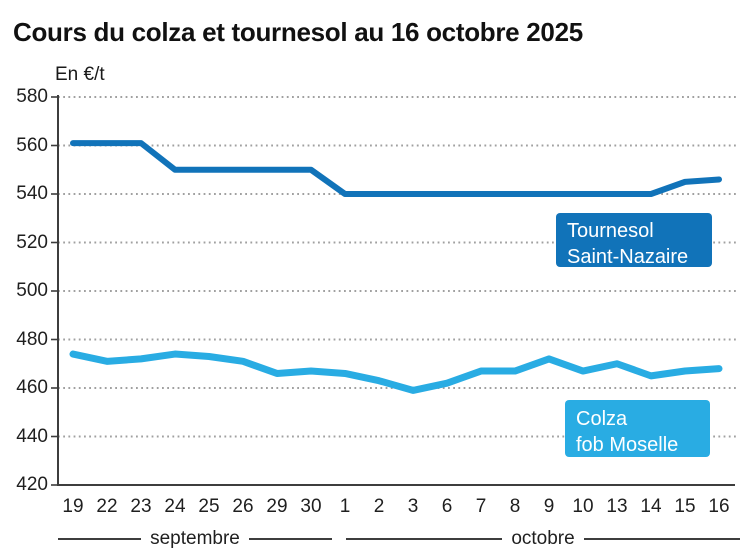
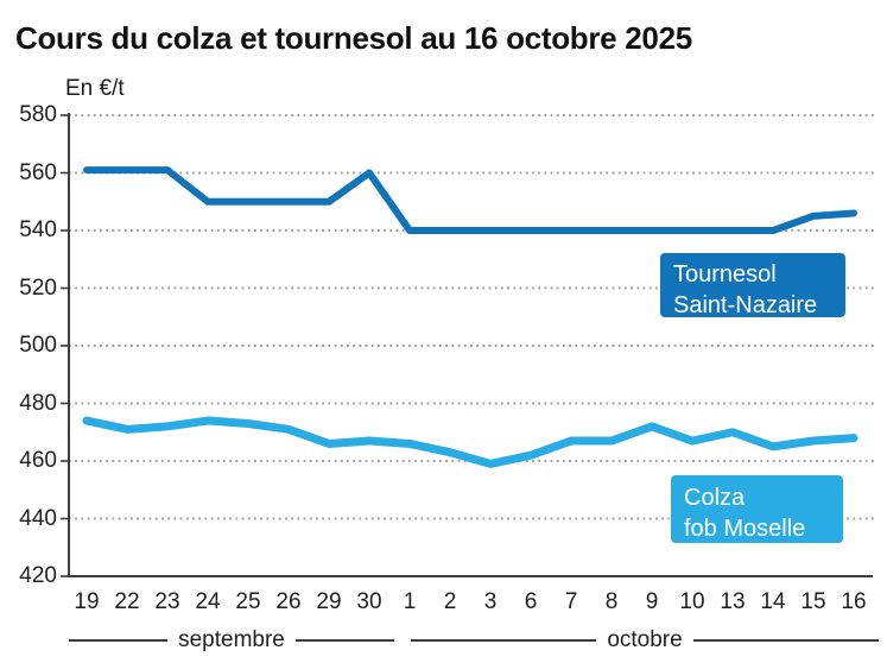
Tournesol Saint-Nazaire/30: 550 -> 560
